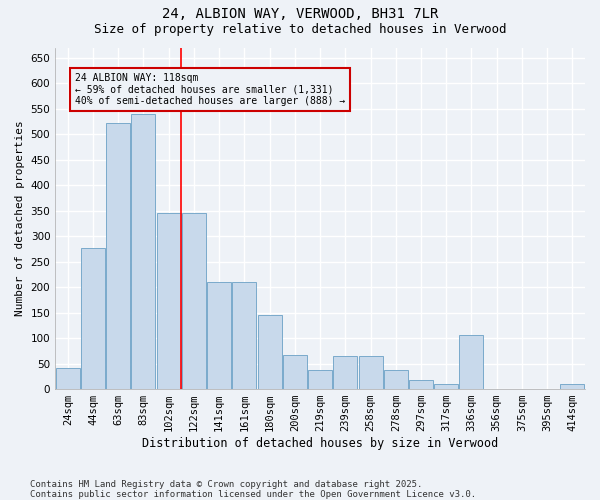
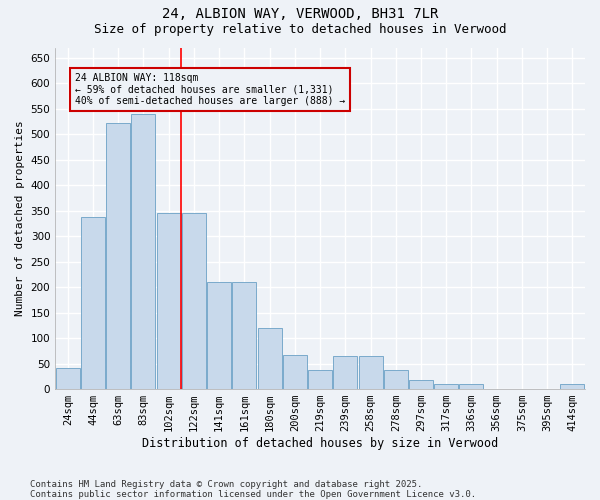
44sqm: 276 -> 338
180sqm: 146 -> 120
336sqm: 106 -> 10
